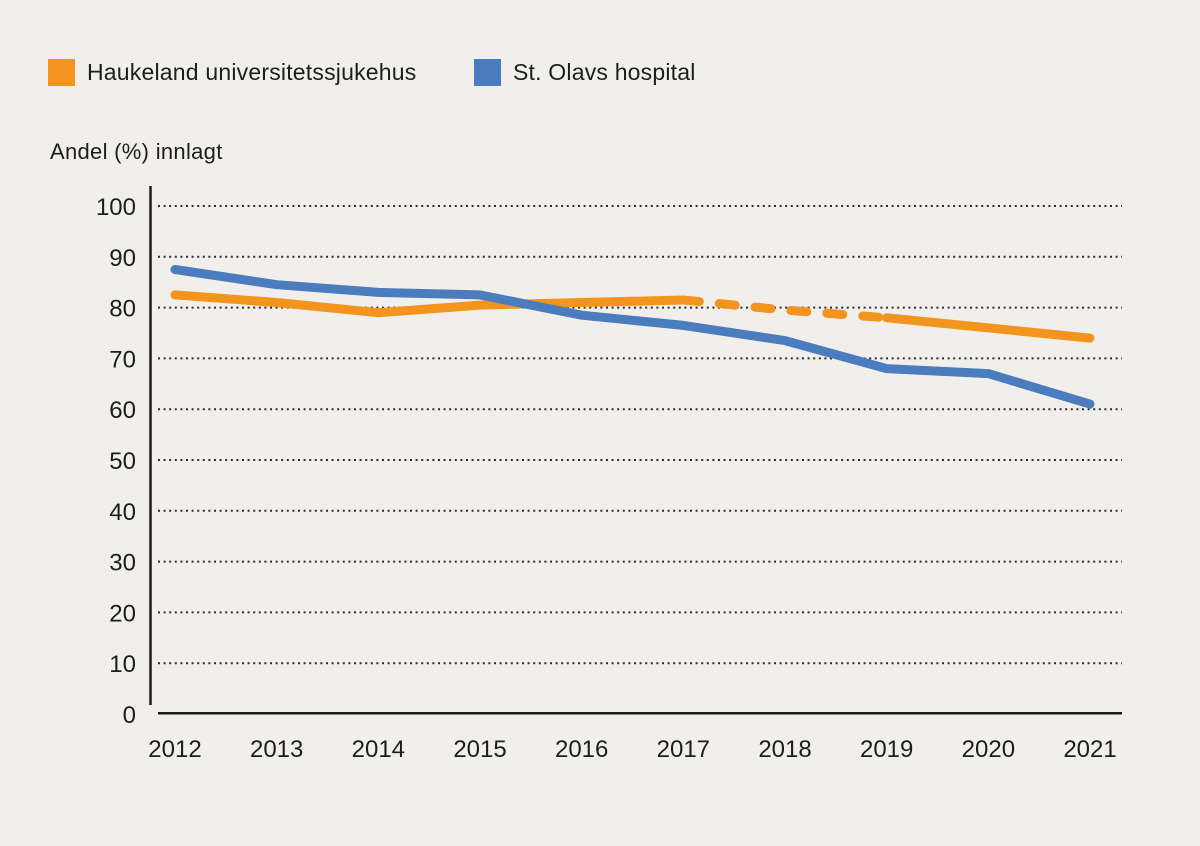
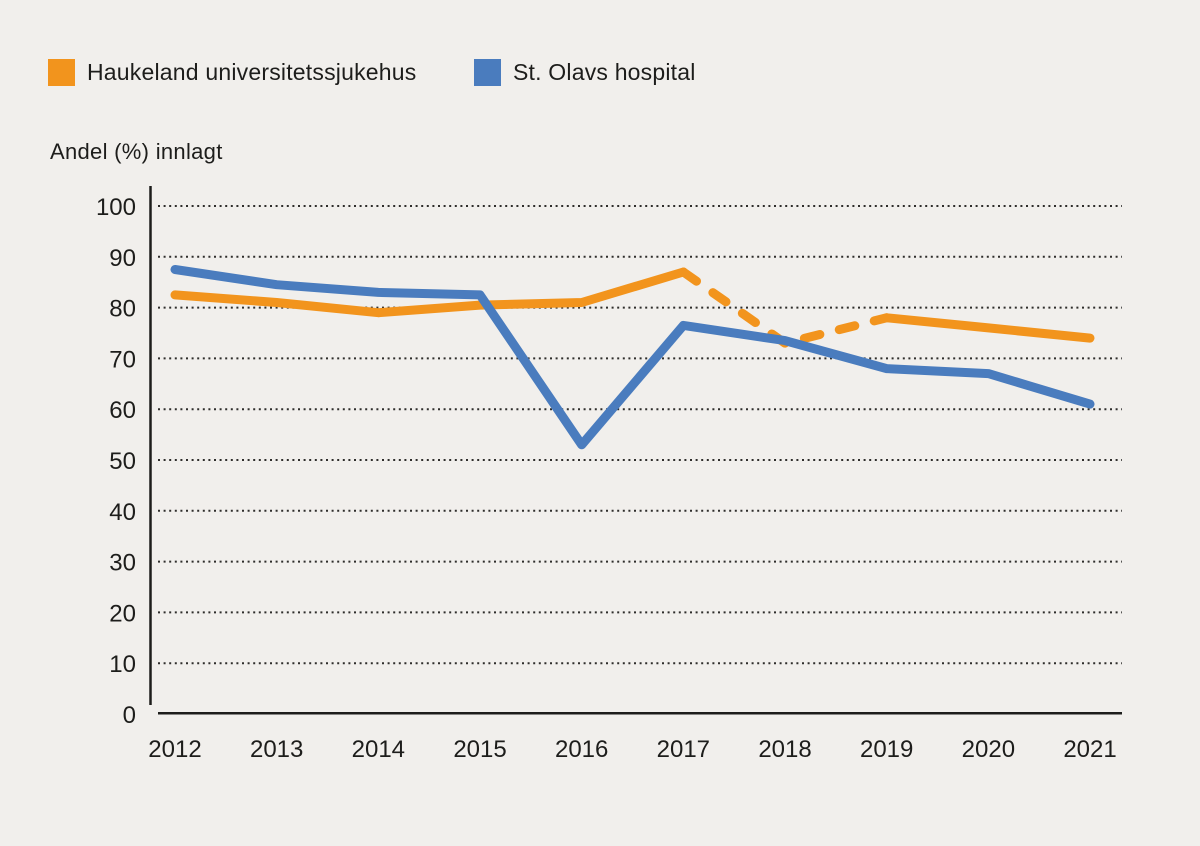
St. Olavs hospital/2016: 78 -> 53
Haukeland universitetssjukehus/2017: 82 -> 87
Haukeland universitetssjukehus/2018: 80 -> 73
